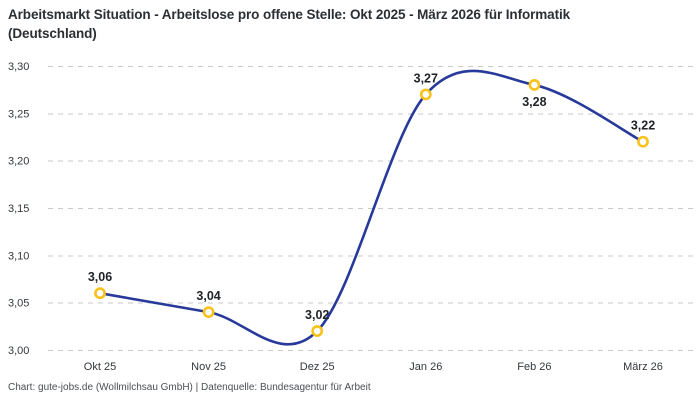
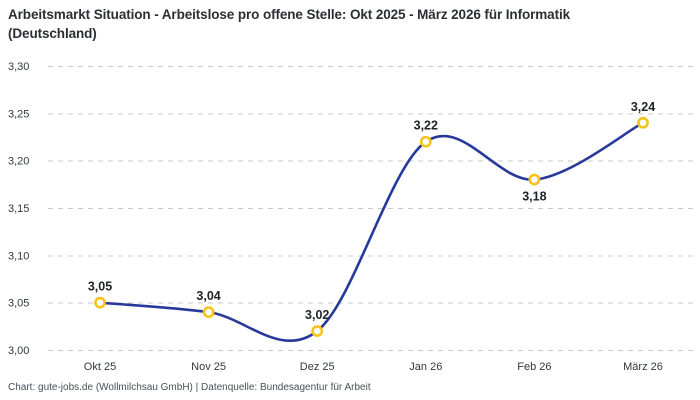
Okt 25: 3,06 -> 3,05
Jan 26: 3,27 -> 3,22
Feb 26: 3,28 -> 3,18
März 26: 3,22 -> 3,24
